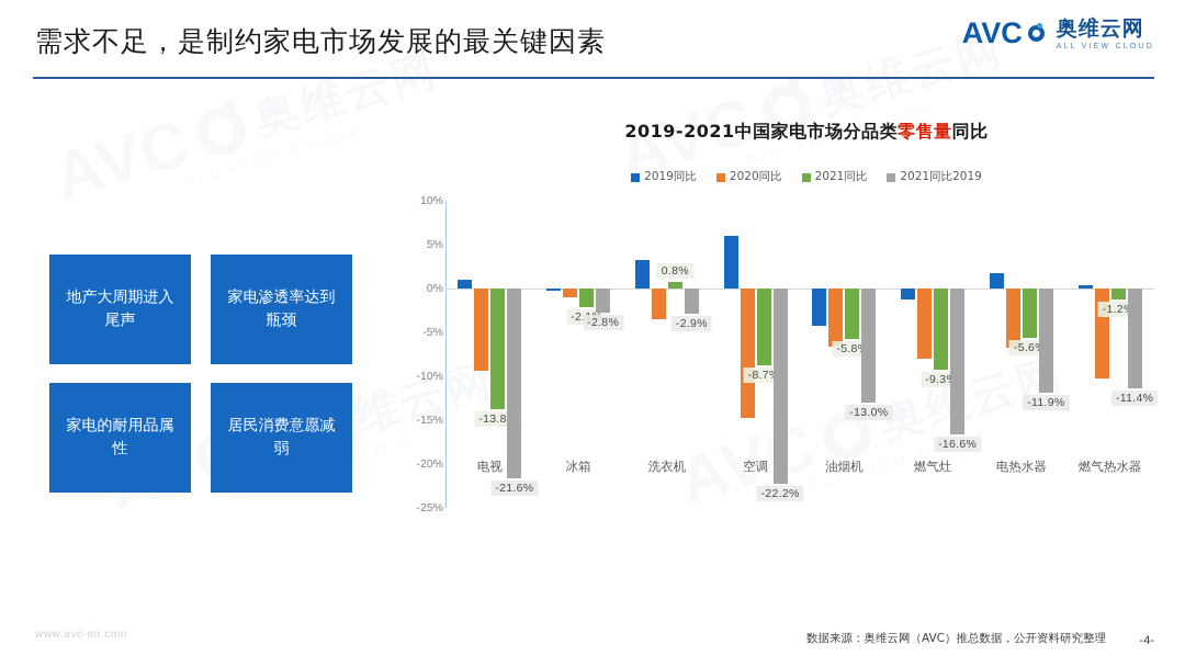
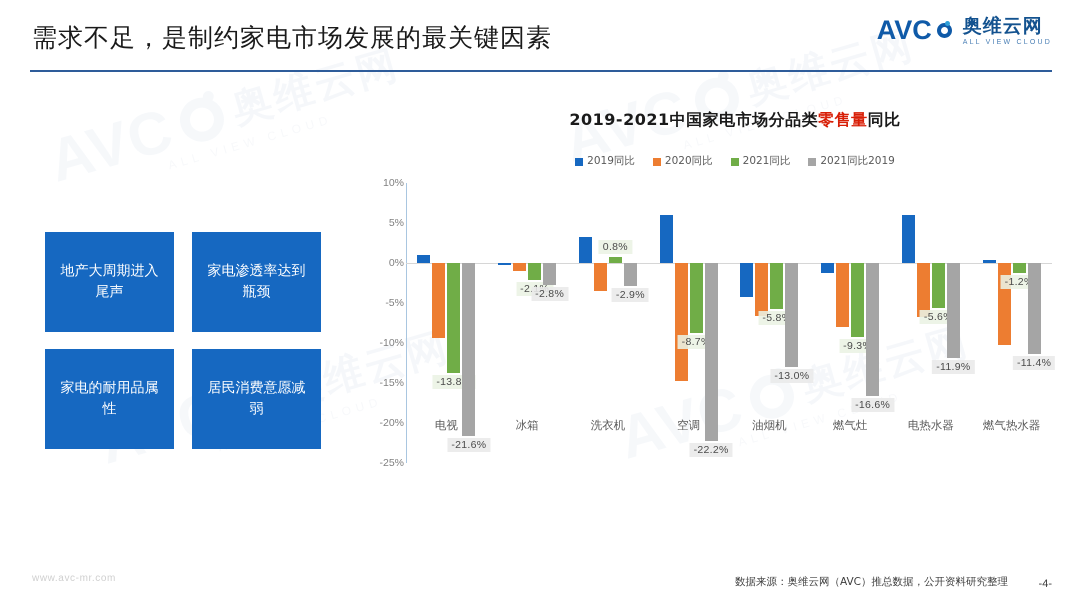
2019同比/电热水器: 2% -> 6%
